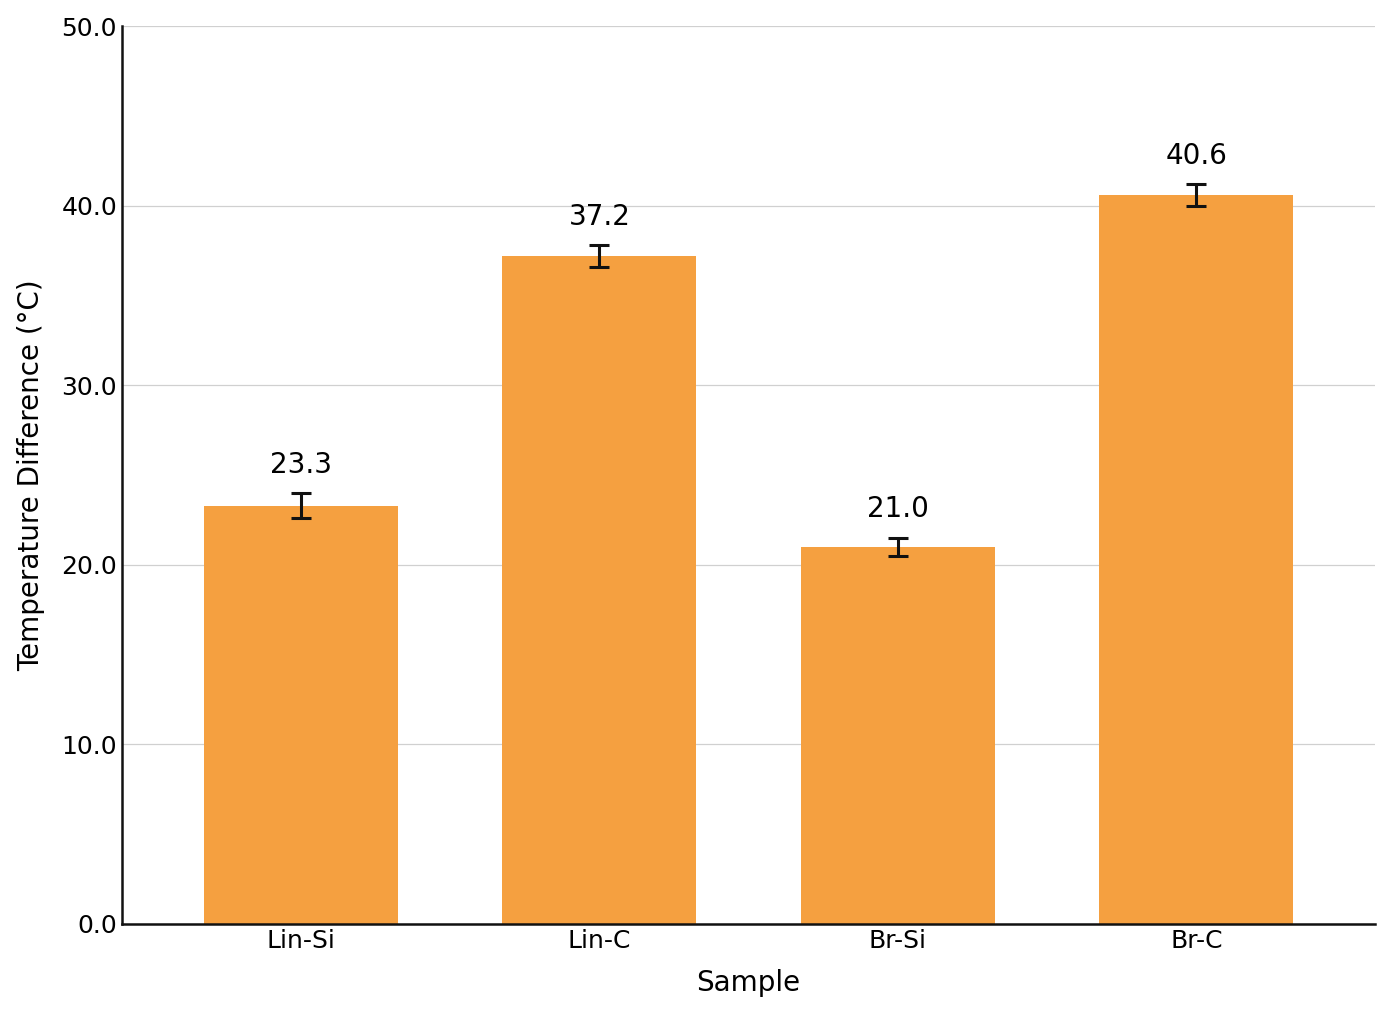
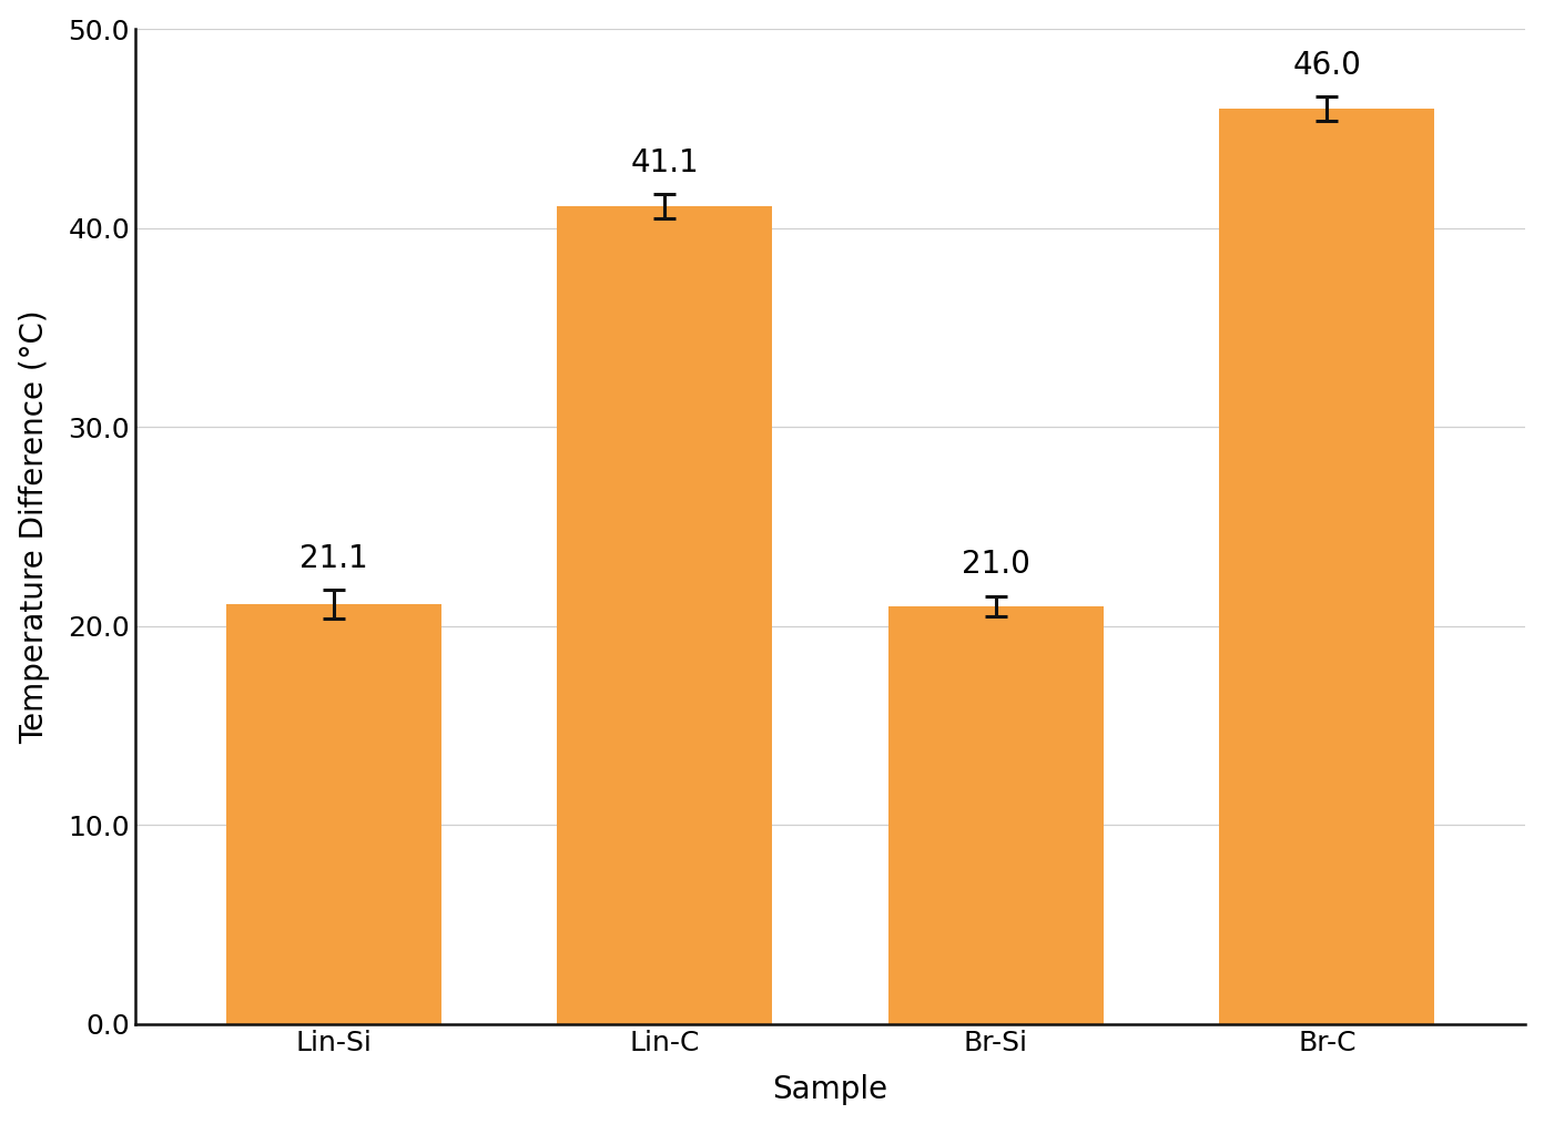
Lin-Si: 23.3 -> 21.1
Lin-C: 37.2 -> 41.1
Br-C: 40.6 -> 46.0
